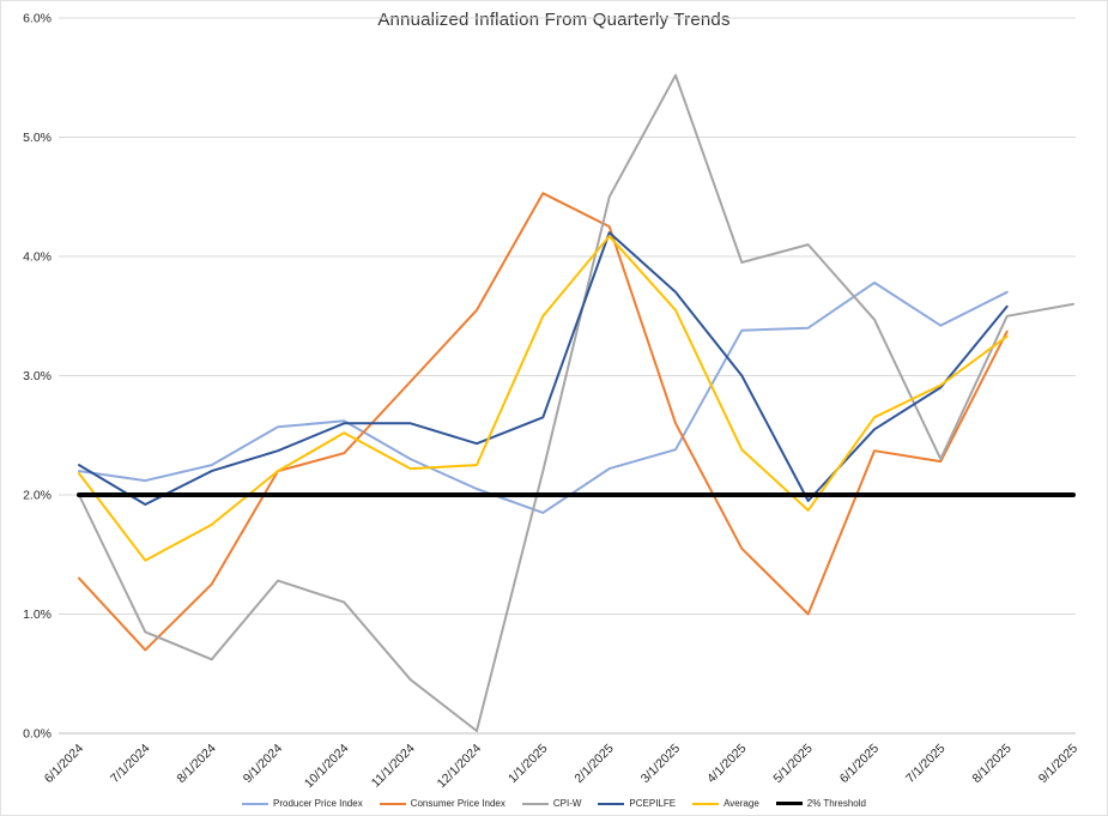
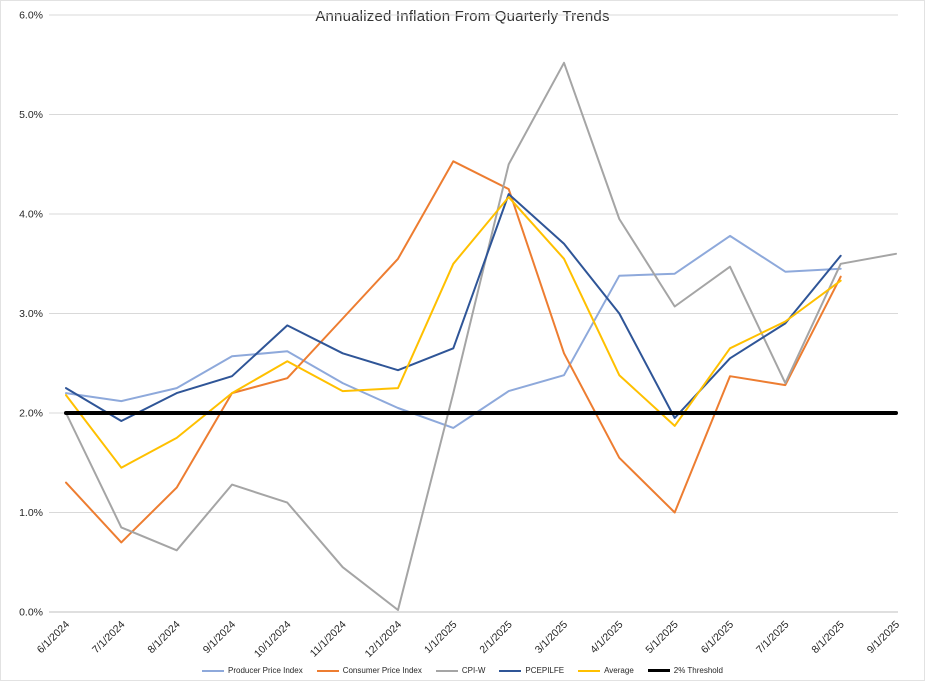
PCEPILFE/10/1/2024: 2.6% -> 2.9%
CPI-W/5/1/2025: 4.1% -> 3.1%
Producer Price Index/8/1/2025: 3.7% -> 3.5%
